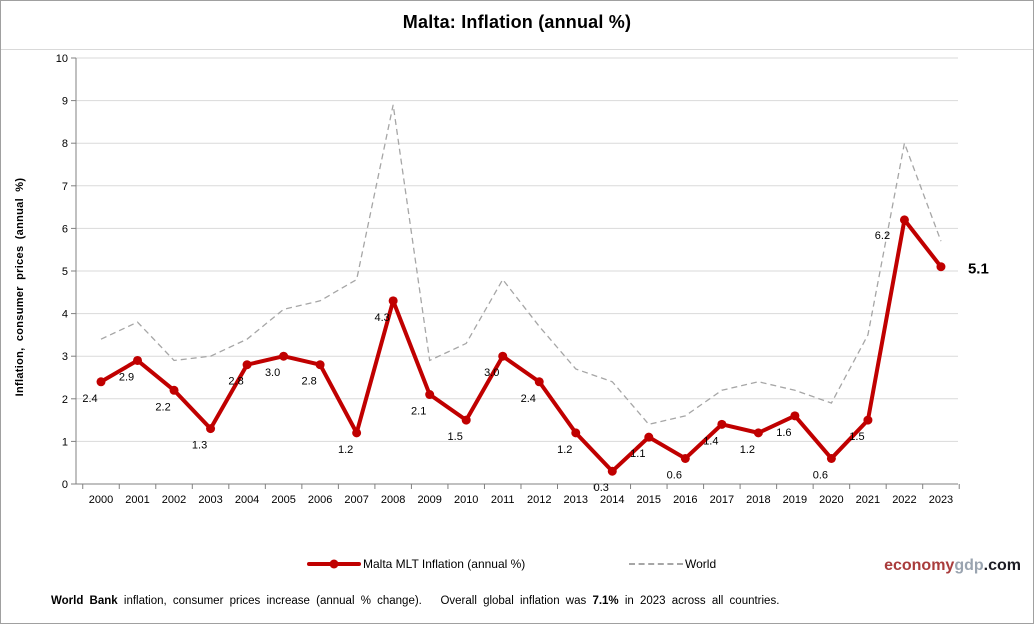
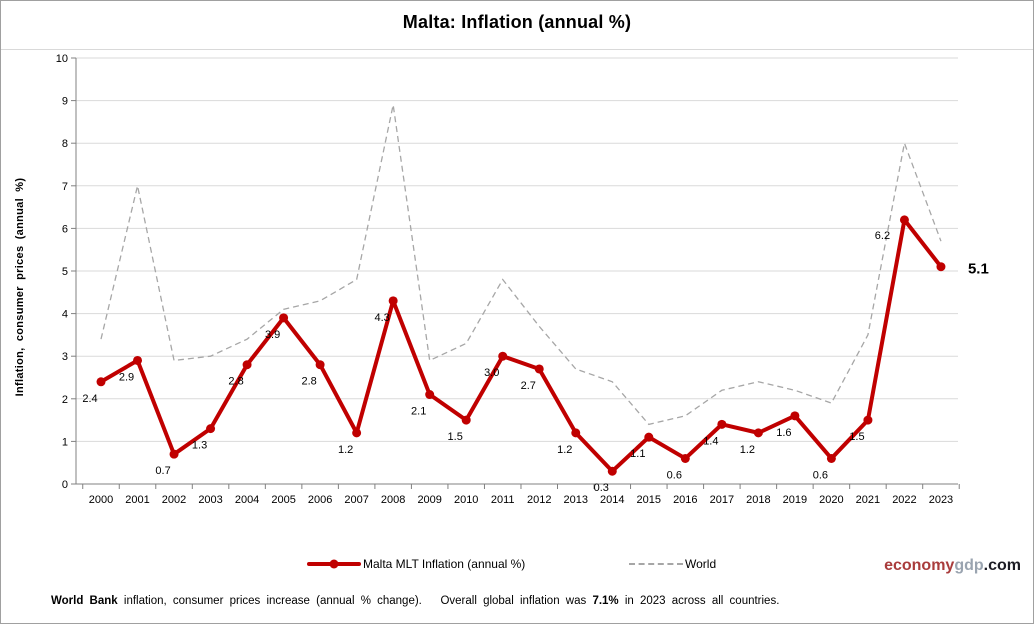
World/2001: 3.8 -> 7.0
Malta MLT Inflation (annual %)/2002: 2.2 -> 0.7
Malta MLT Inflation (annual %)/2005: 3.0 -> 3.9
Malta MLT Inflation (annual %)/2012: 2.4 -> 2.7
